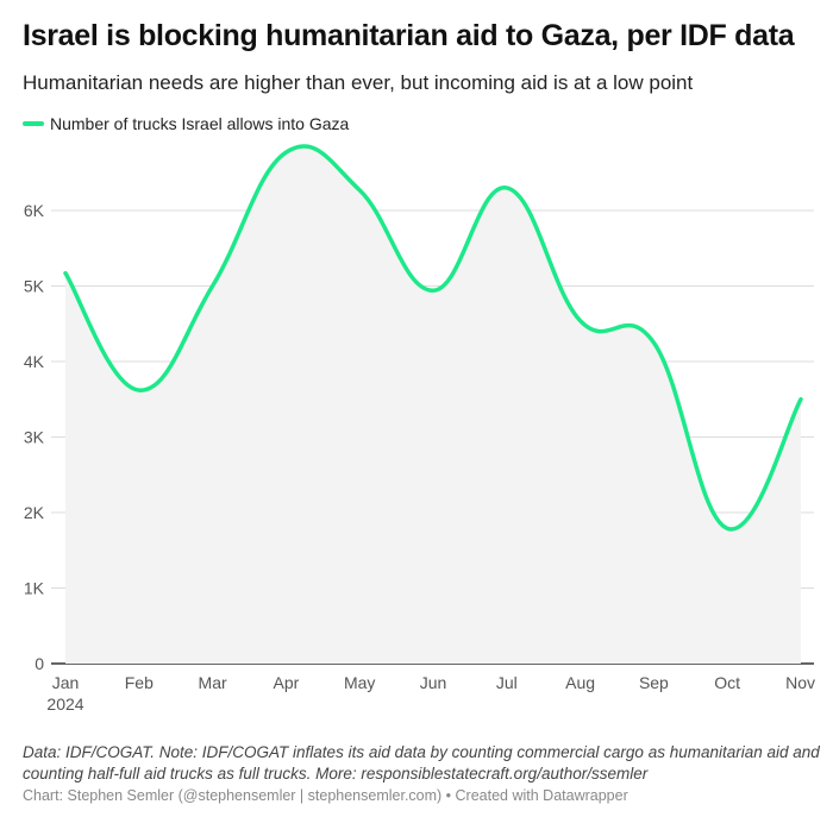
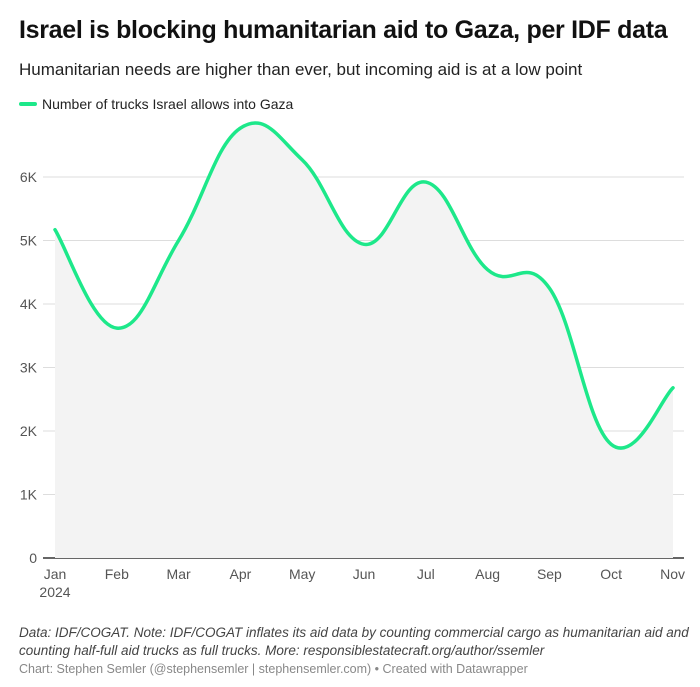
Jul: 6.3K -> 5.9K
Nov: 3.5K -> 2.7K
